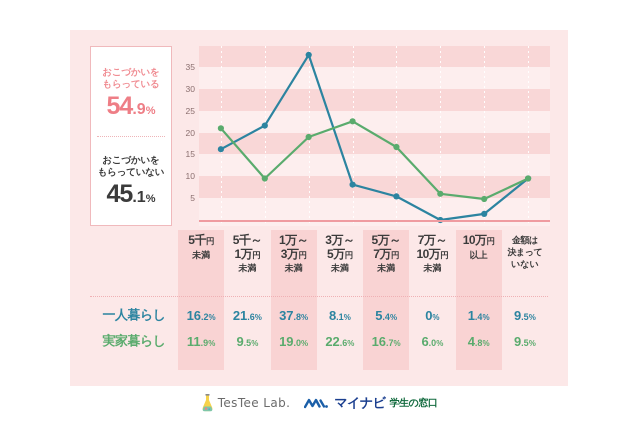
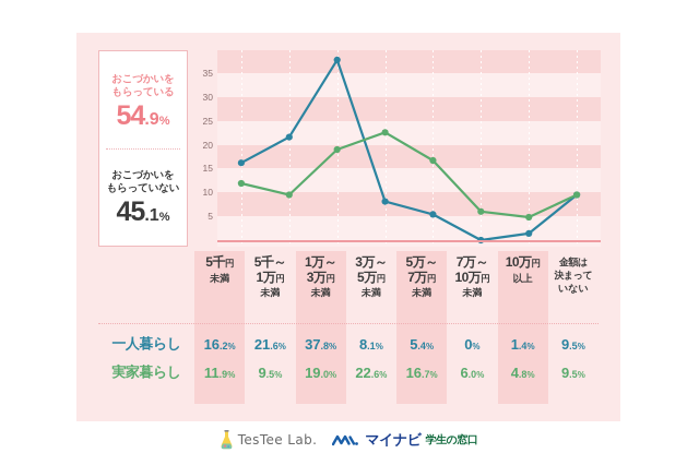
実家暮らし/5千円未満: 21 -> 12
